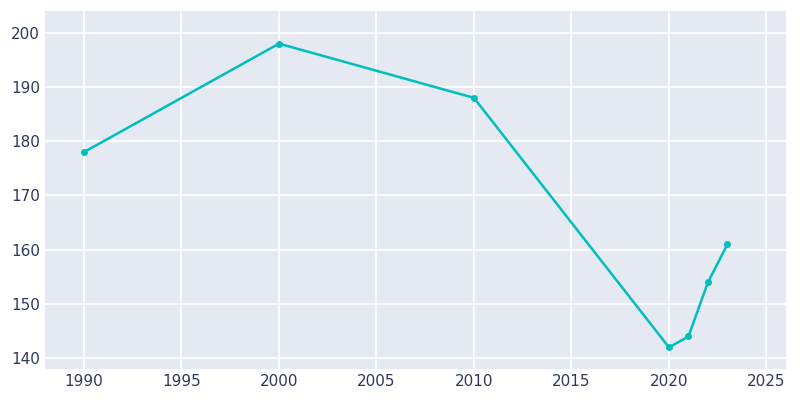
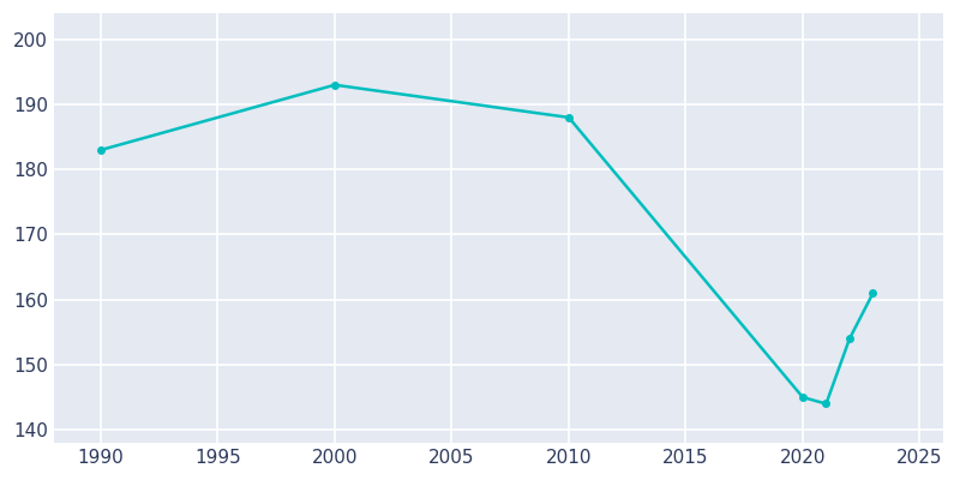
1990: 178 -> 183
2000: 198 -> 193
2020: 142 -> 145
